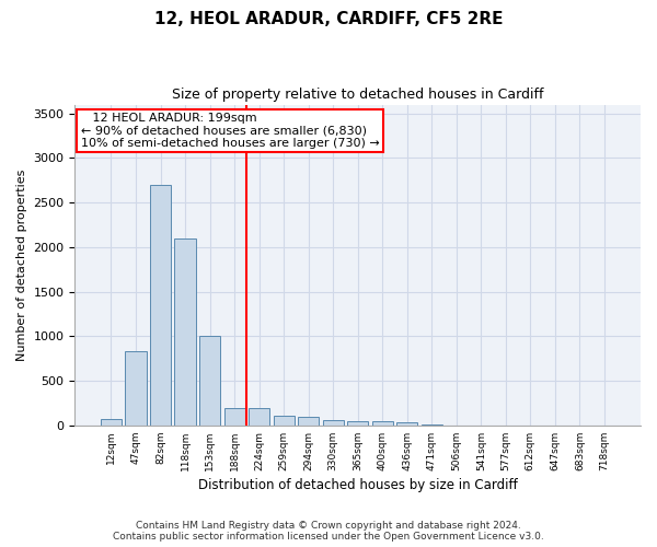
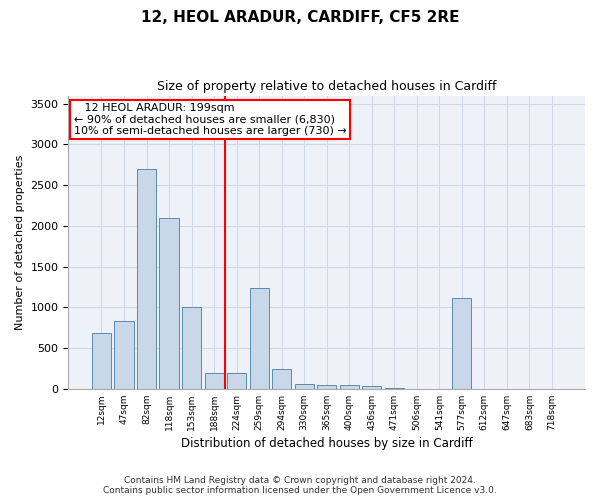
12sqm: 70 -> 680
259sqm: 110 -> 1240
294sqm: 100 -> 240
577sqm: 0 -> 1120
